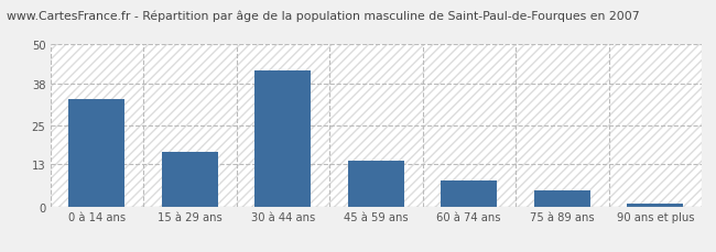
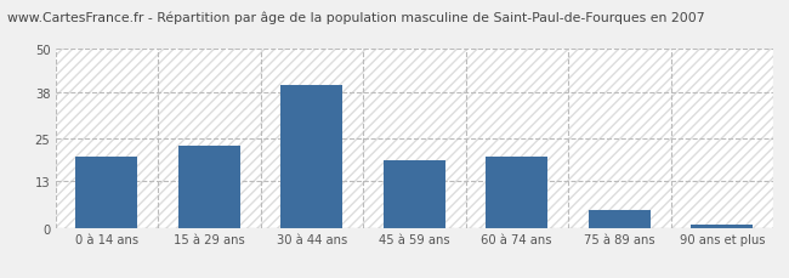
0 à 14 ans: 33 -> 20
15 à 29 ans: 17 -> 23
30 à 44 ans: 42 -> 40
45 à 59 ans: 14 -> 19
60 à 74 ans: 8 -> 20
